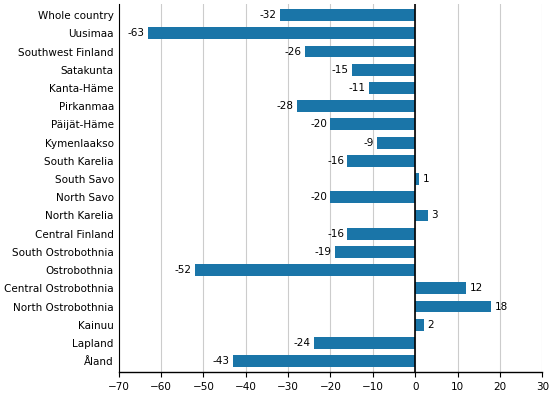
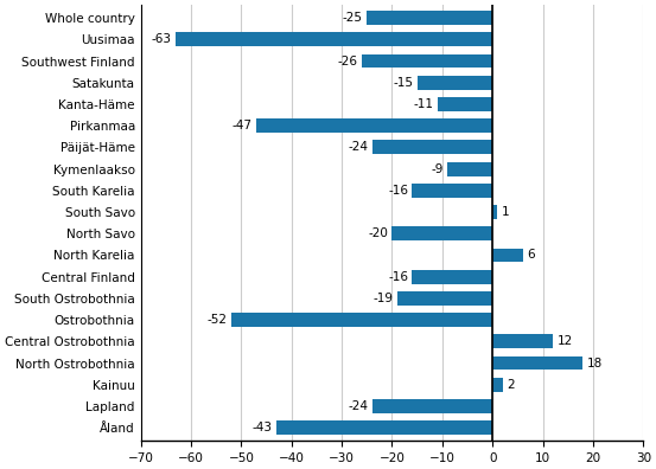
Whole country: -32 -> -25
Pirkanmaa: -28 -> -47
Päijät-Häme: -20 -> -24
North Karelia: 3 -> 6
